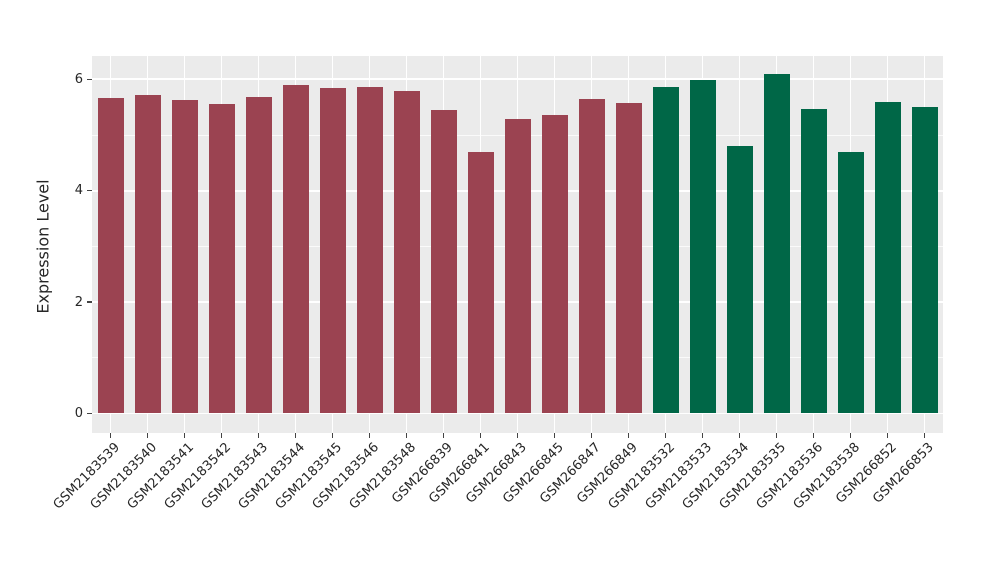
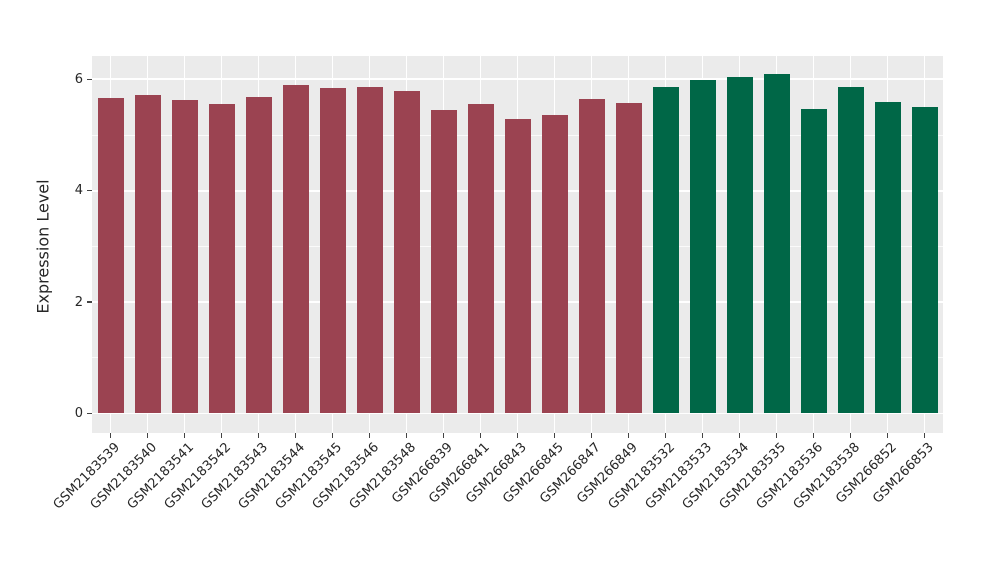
GSM266841: 4.7 -> 5.5
GSM2183534: 4.8 -> 6.0
GSM2183538: 4.7 -> 5.9
